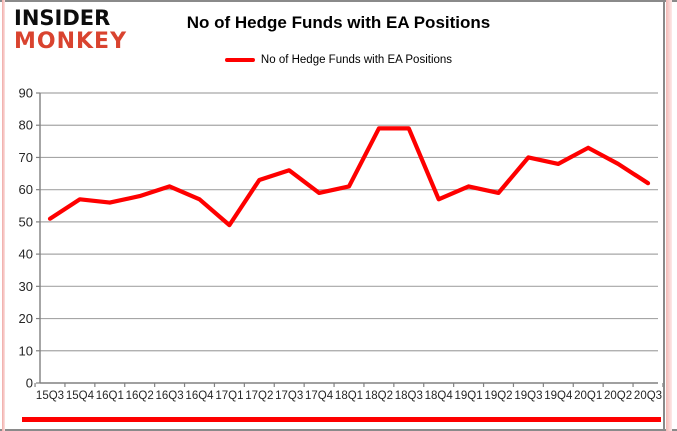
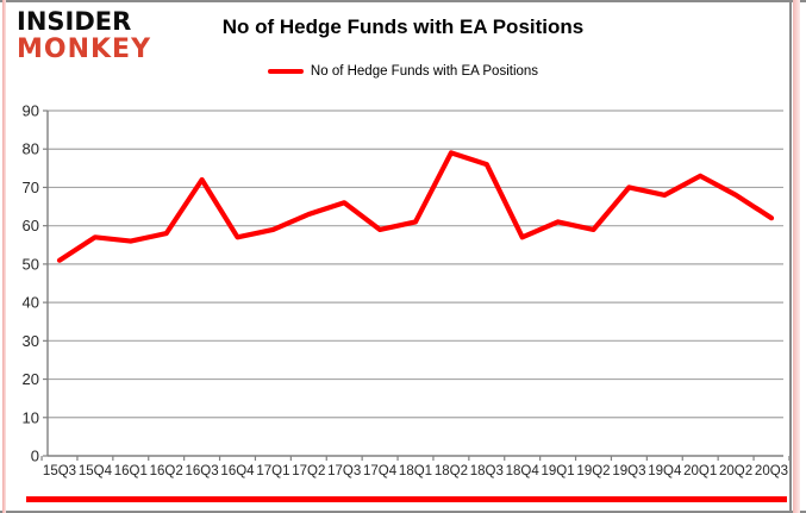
16Q3: 61 -> 72
17Q1: 49 -> 59
18Q3: 79 -> 76
